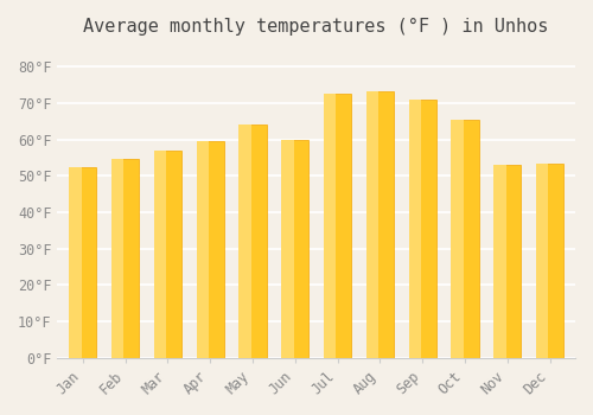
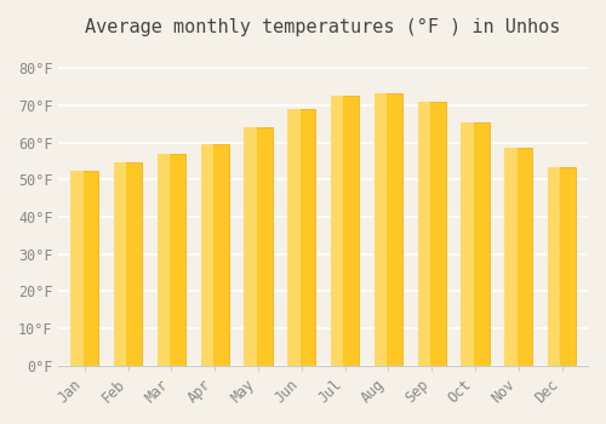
Jun: 60.0°F -> 69.0°F
Nov: 53.0°F -> 58.5°F
